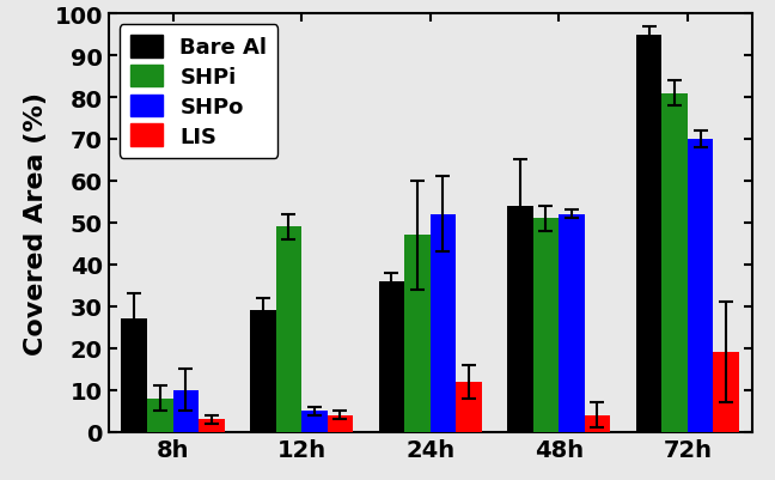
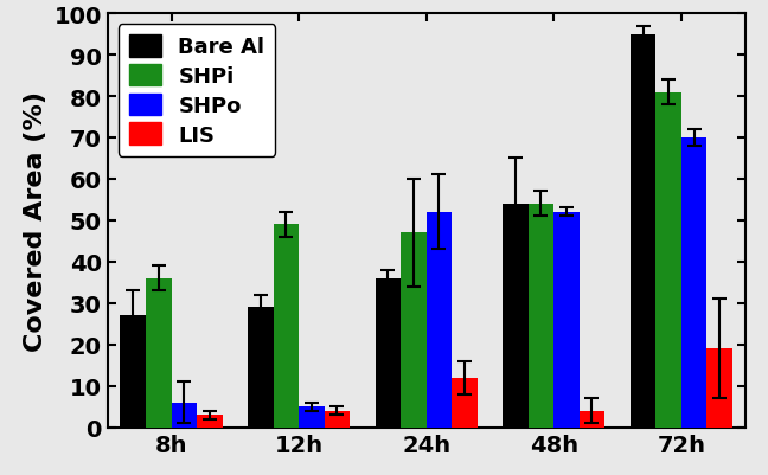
SHPi/8h: 8 -> 36
SHPo/8h: 10 -> 6
SHPi/48h: 51 -> 54
